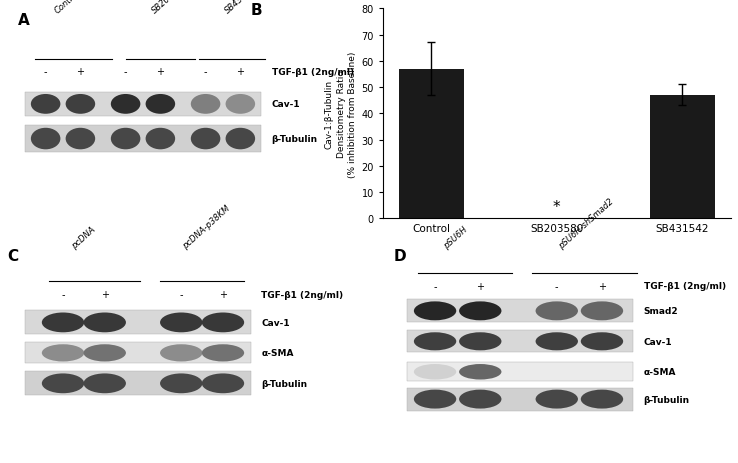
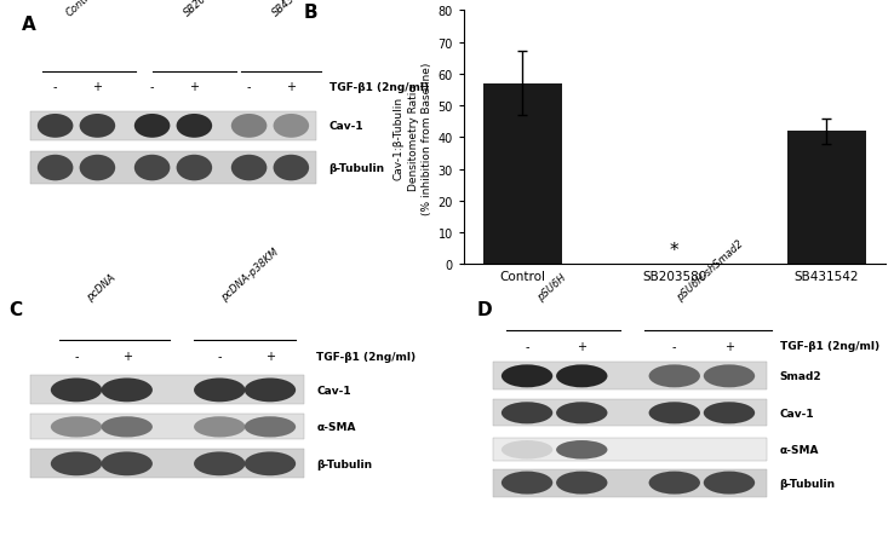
SB431542: 47 -> 42
